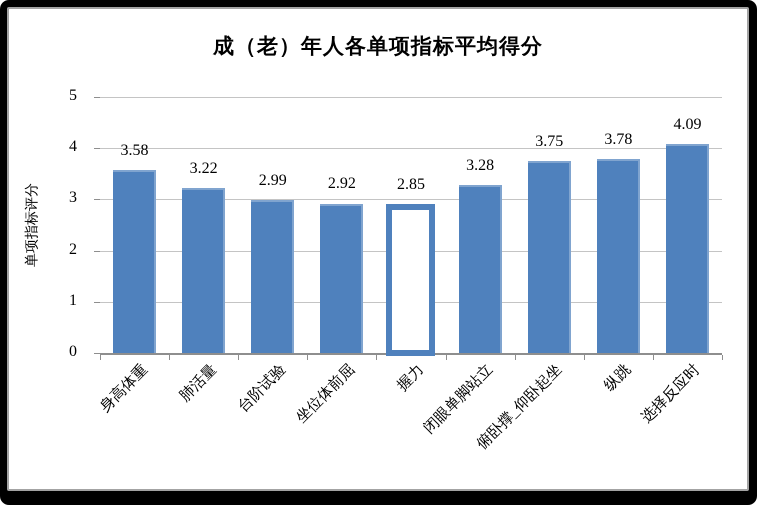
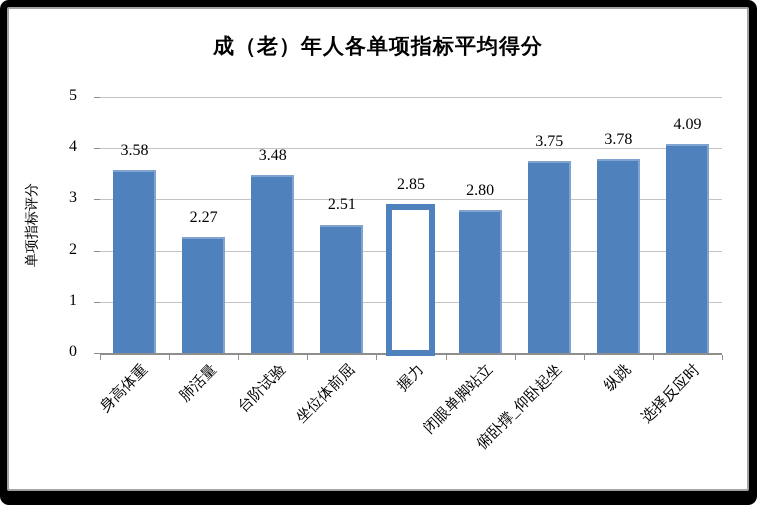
肺活量: 3.22 -> 2.27
台阶试验: 2.99 -> 3.48
坐位体前屈: 2.92 -> 2.51
闭眼单脚站立: 3.28 -> 2.80
